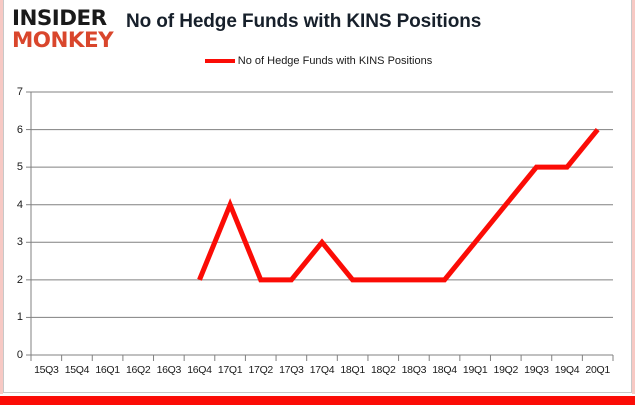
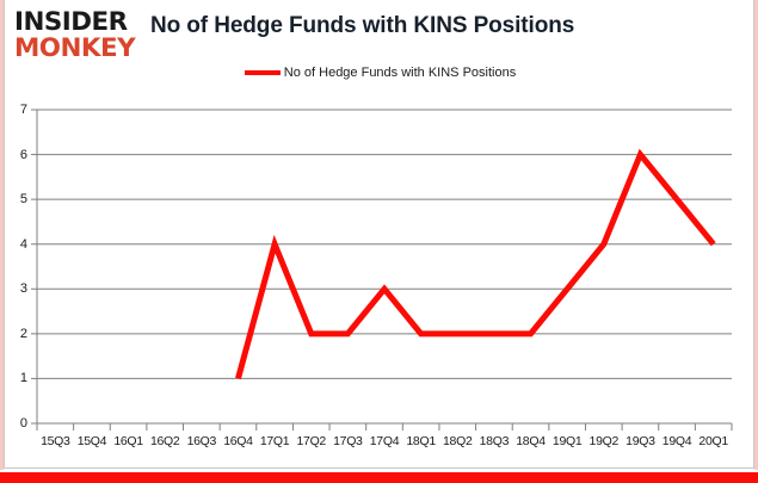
16Q4: 2 -> 1
19Q3: 5 -> 6
20Q1: 6 -> 4
